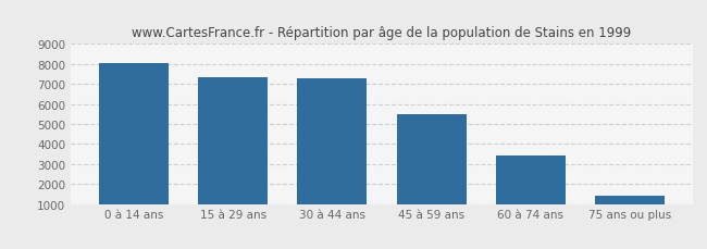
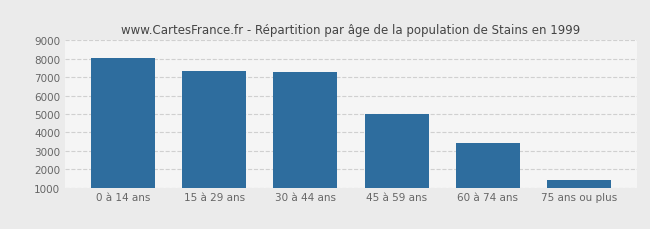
45 à 59 ans: 5500 -> 5000
